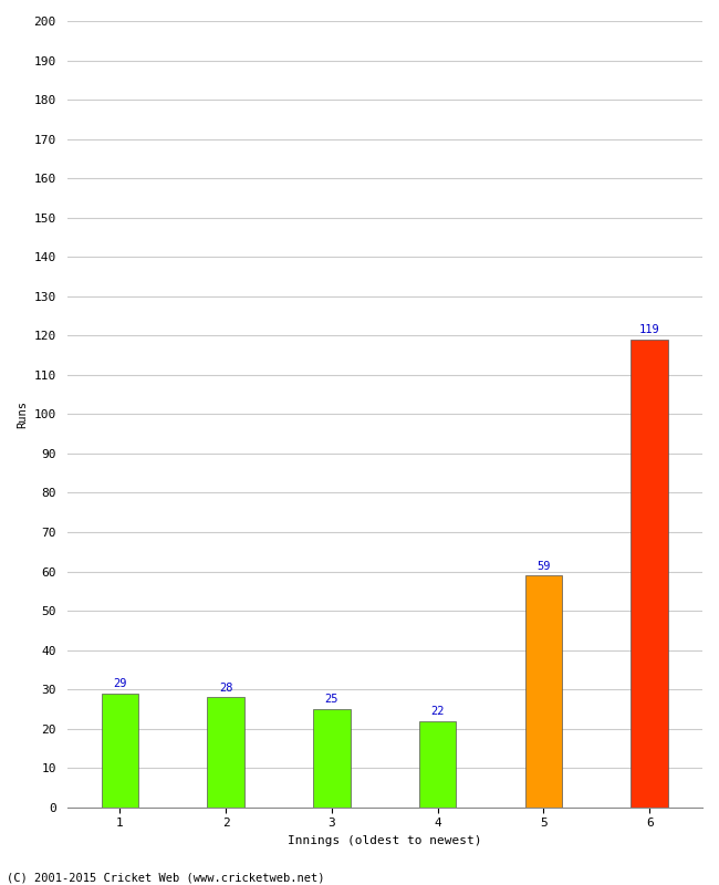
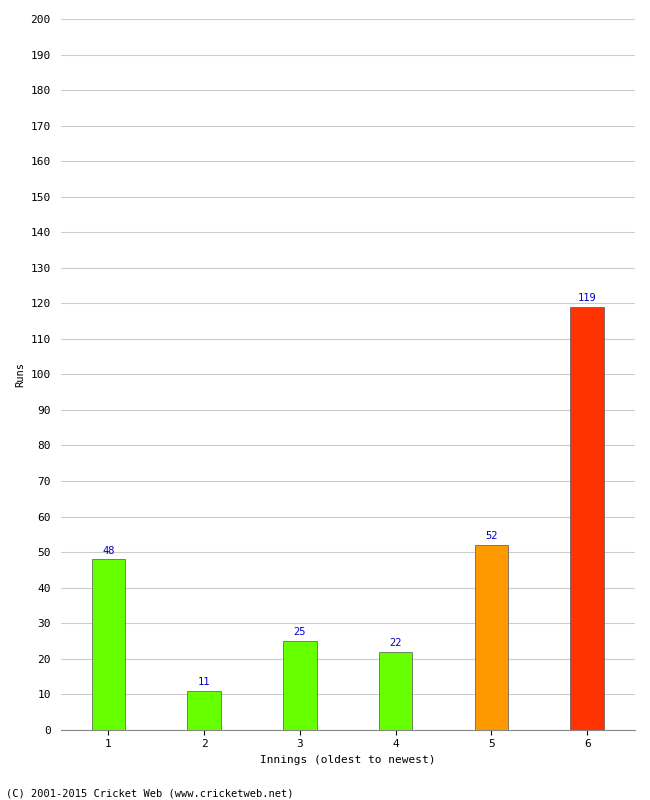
1: 29 -> 48
2: 28 -> 11
5: 59 -> 52
